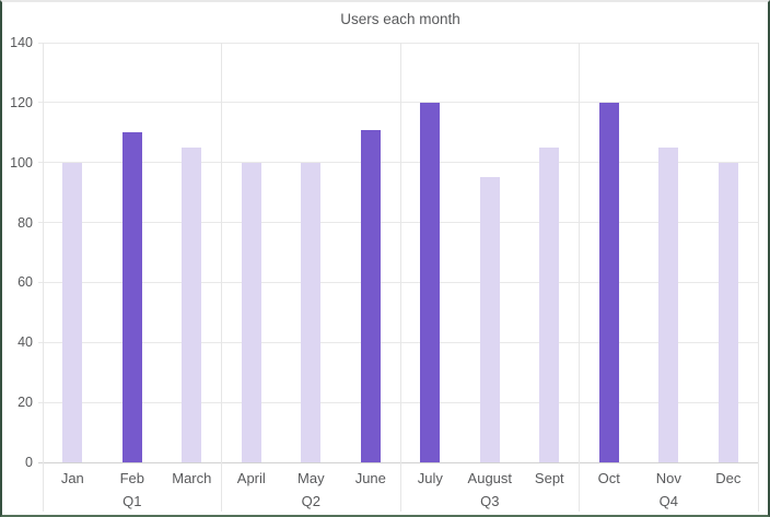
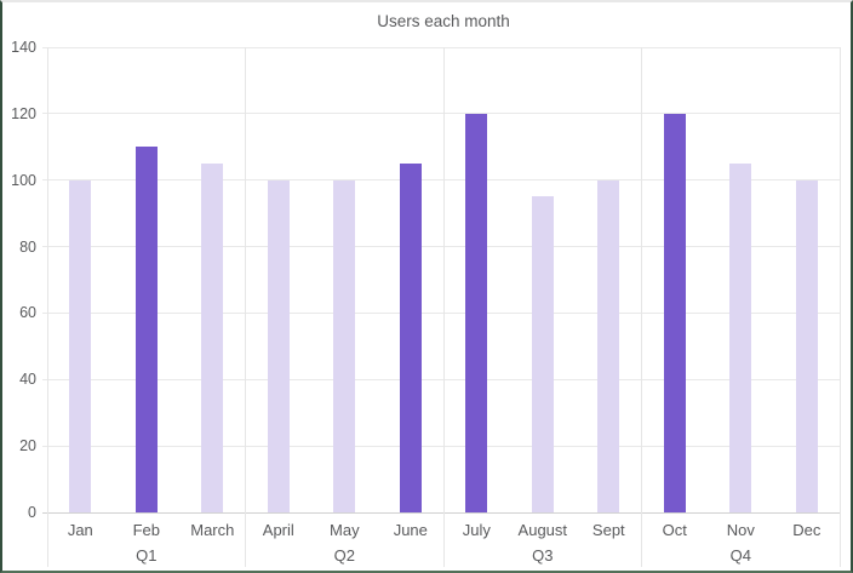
June: 111 -> 105
Sept: 105 -> 100
